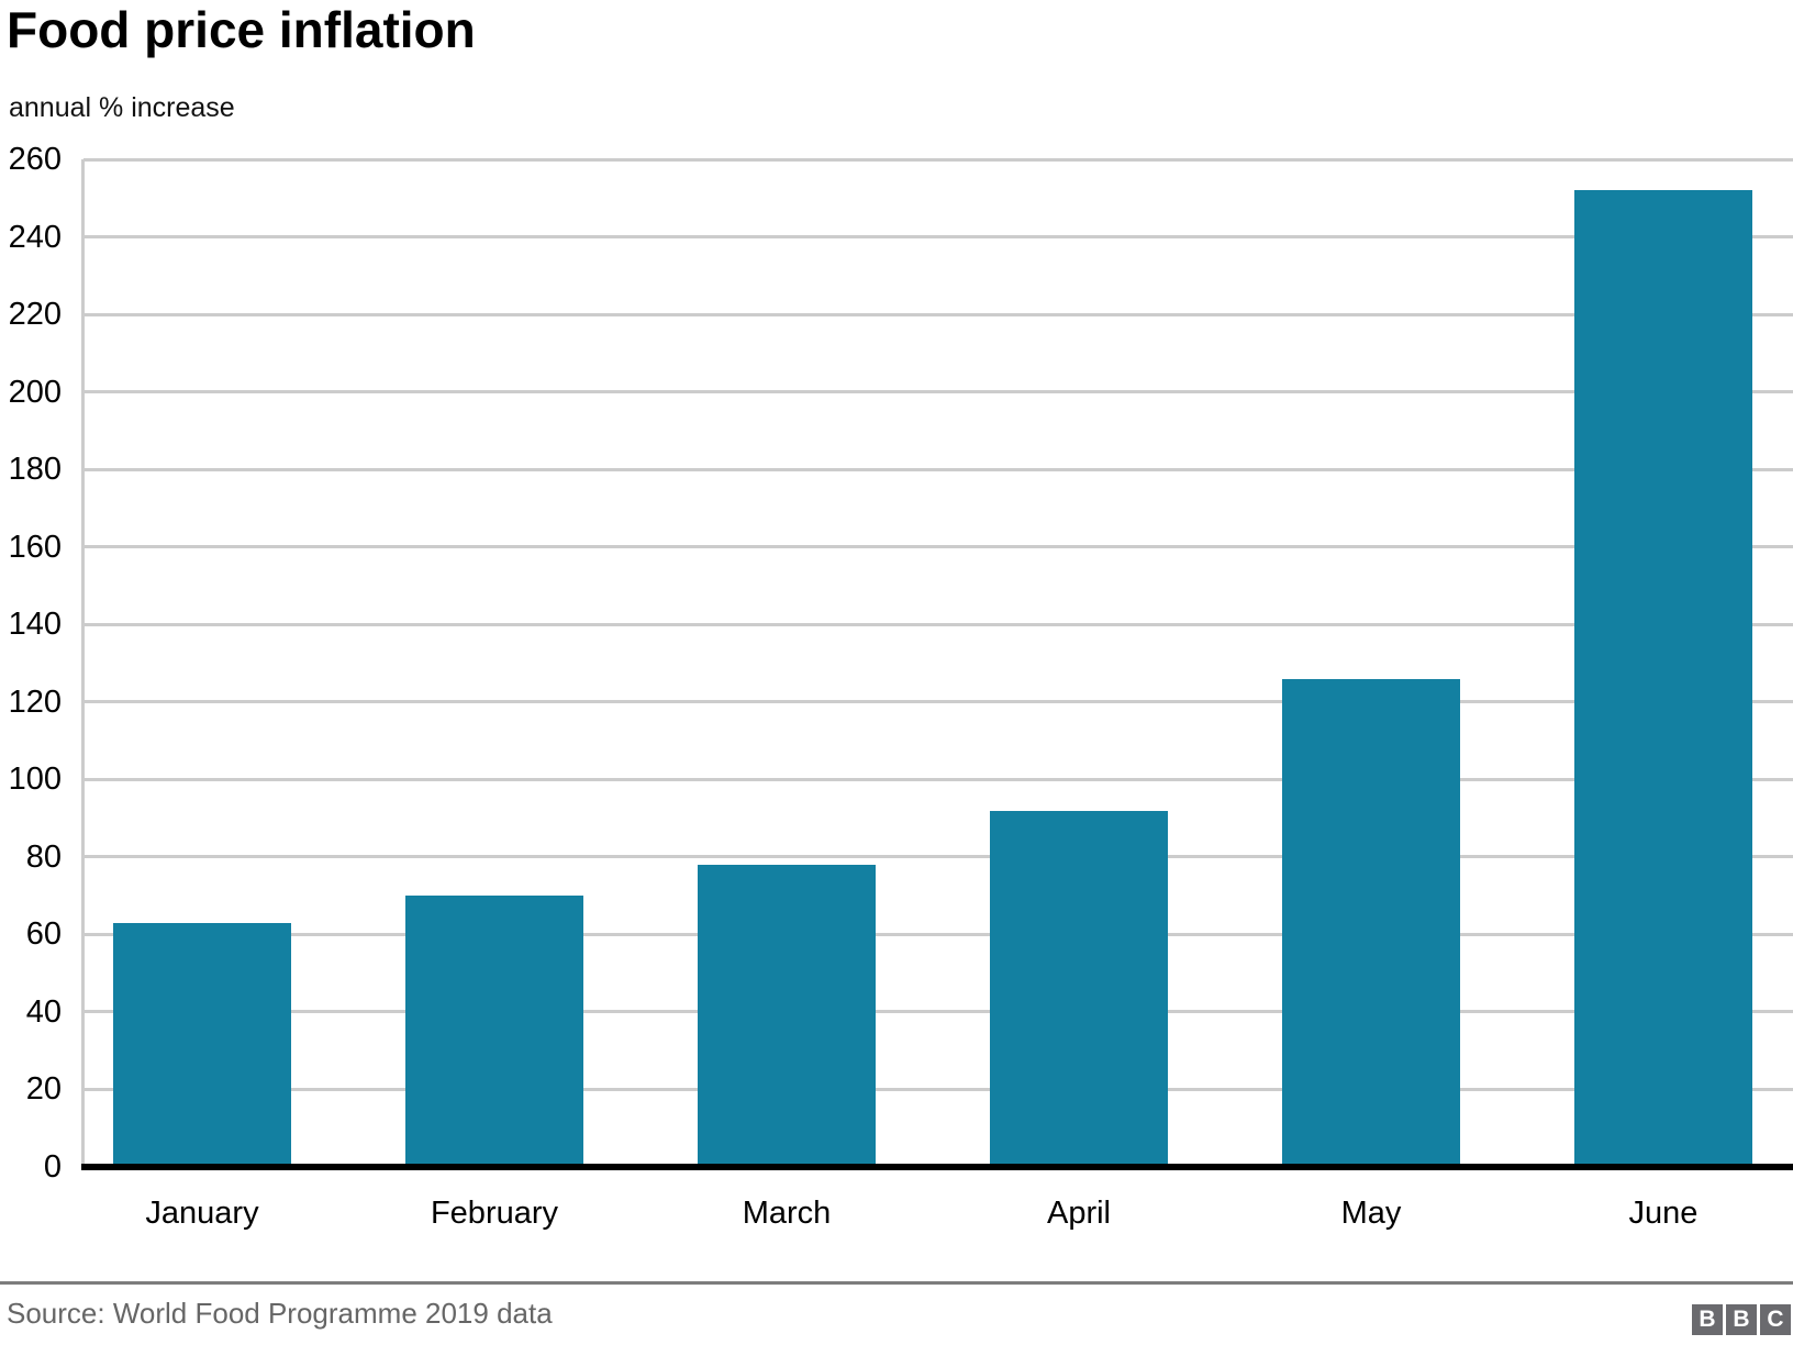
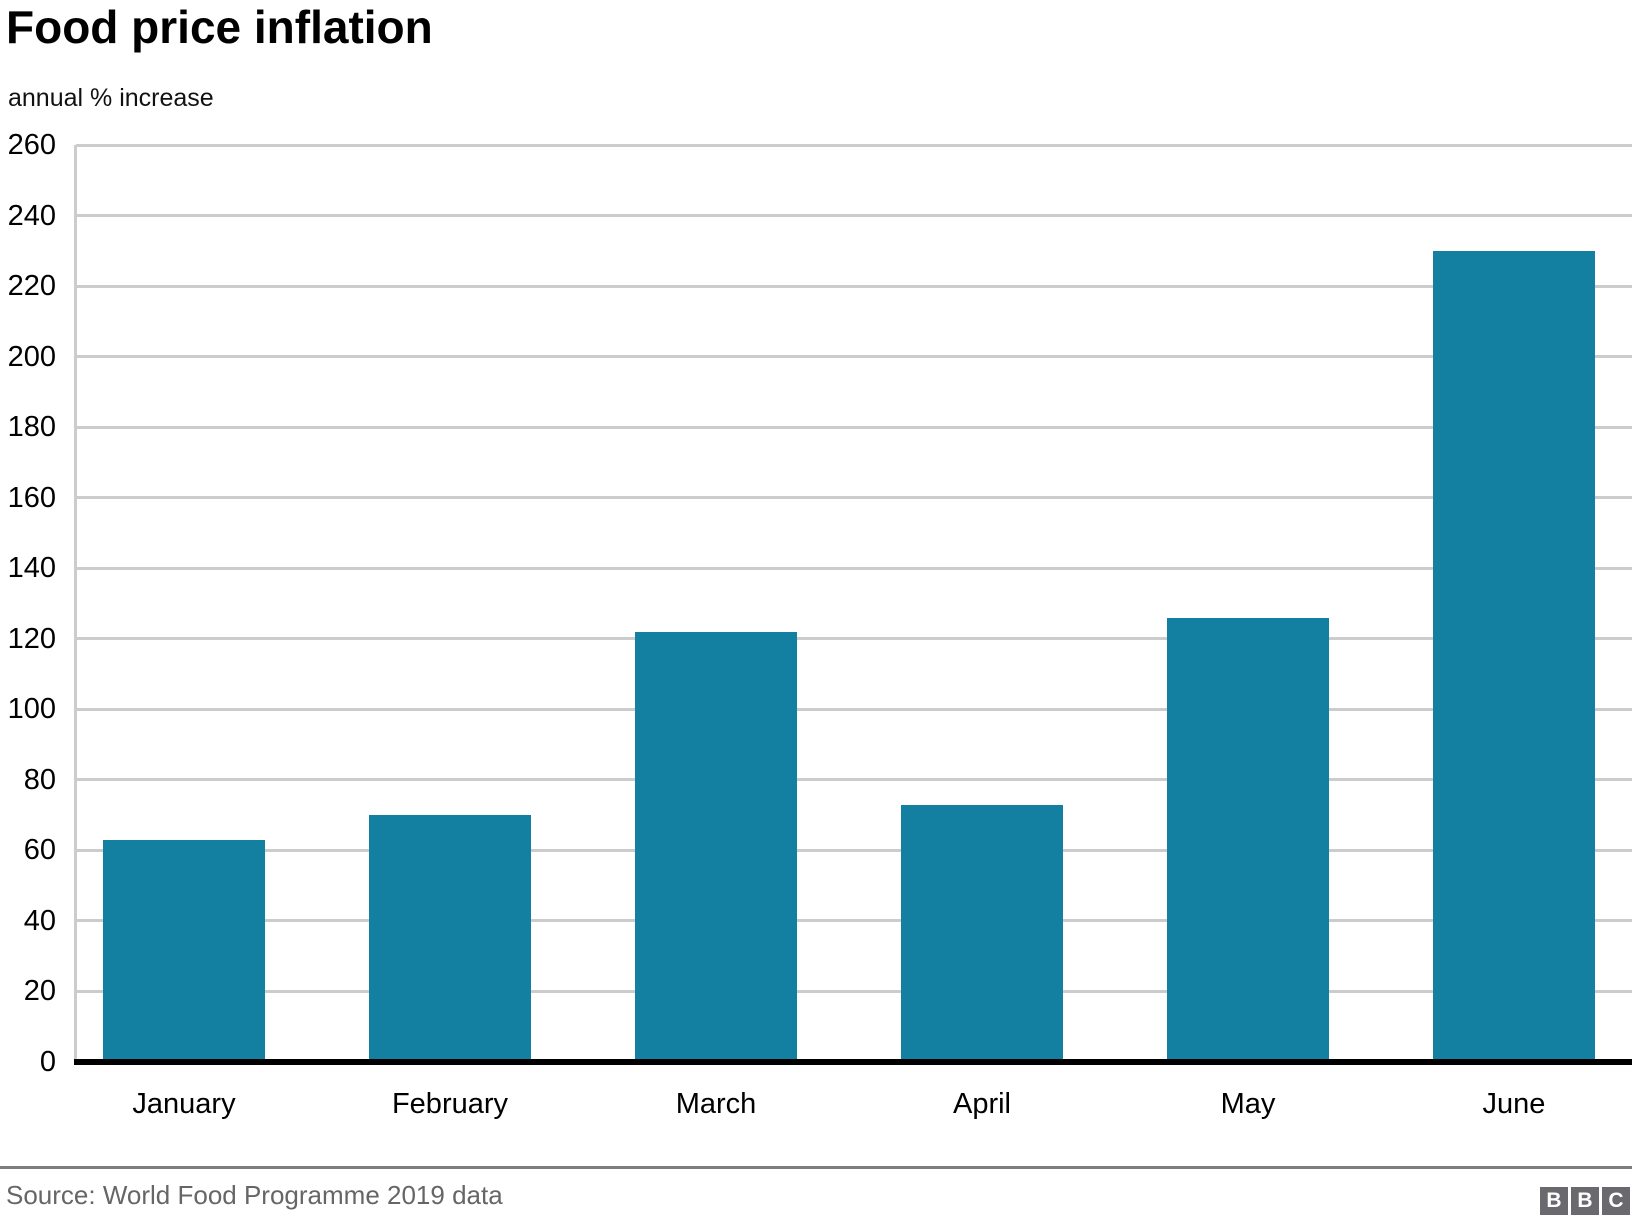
March: 78 -> 122
April: 92 -> 73
June: 252 -> 230
